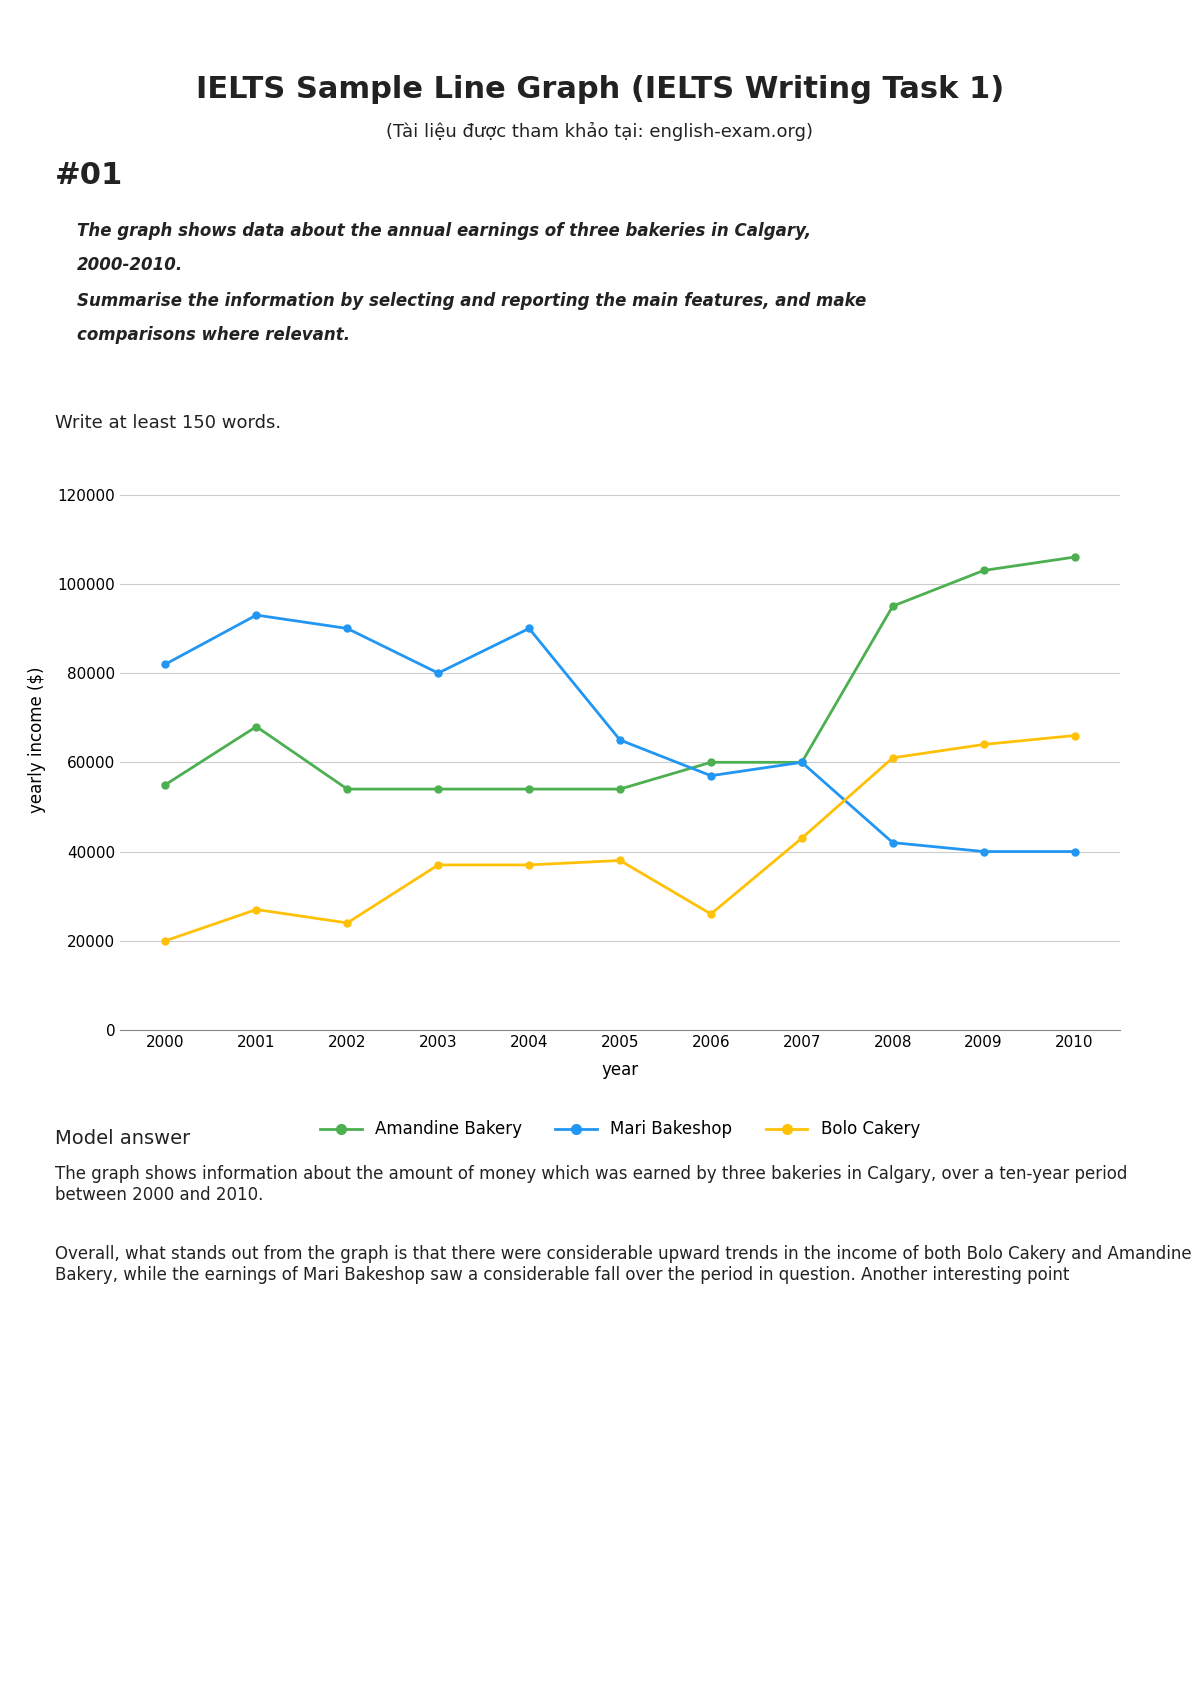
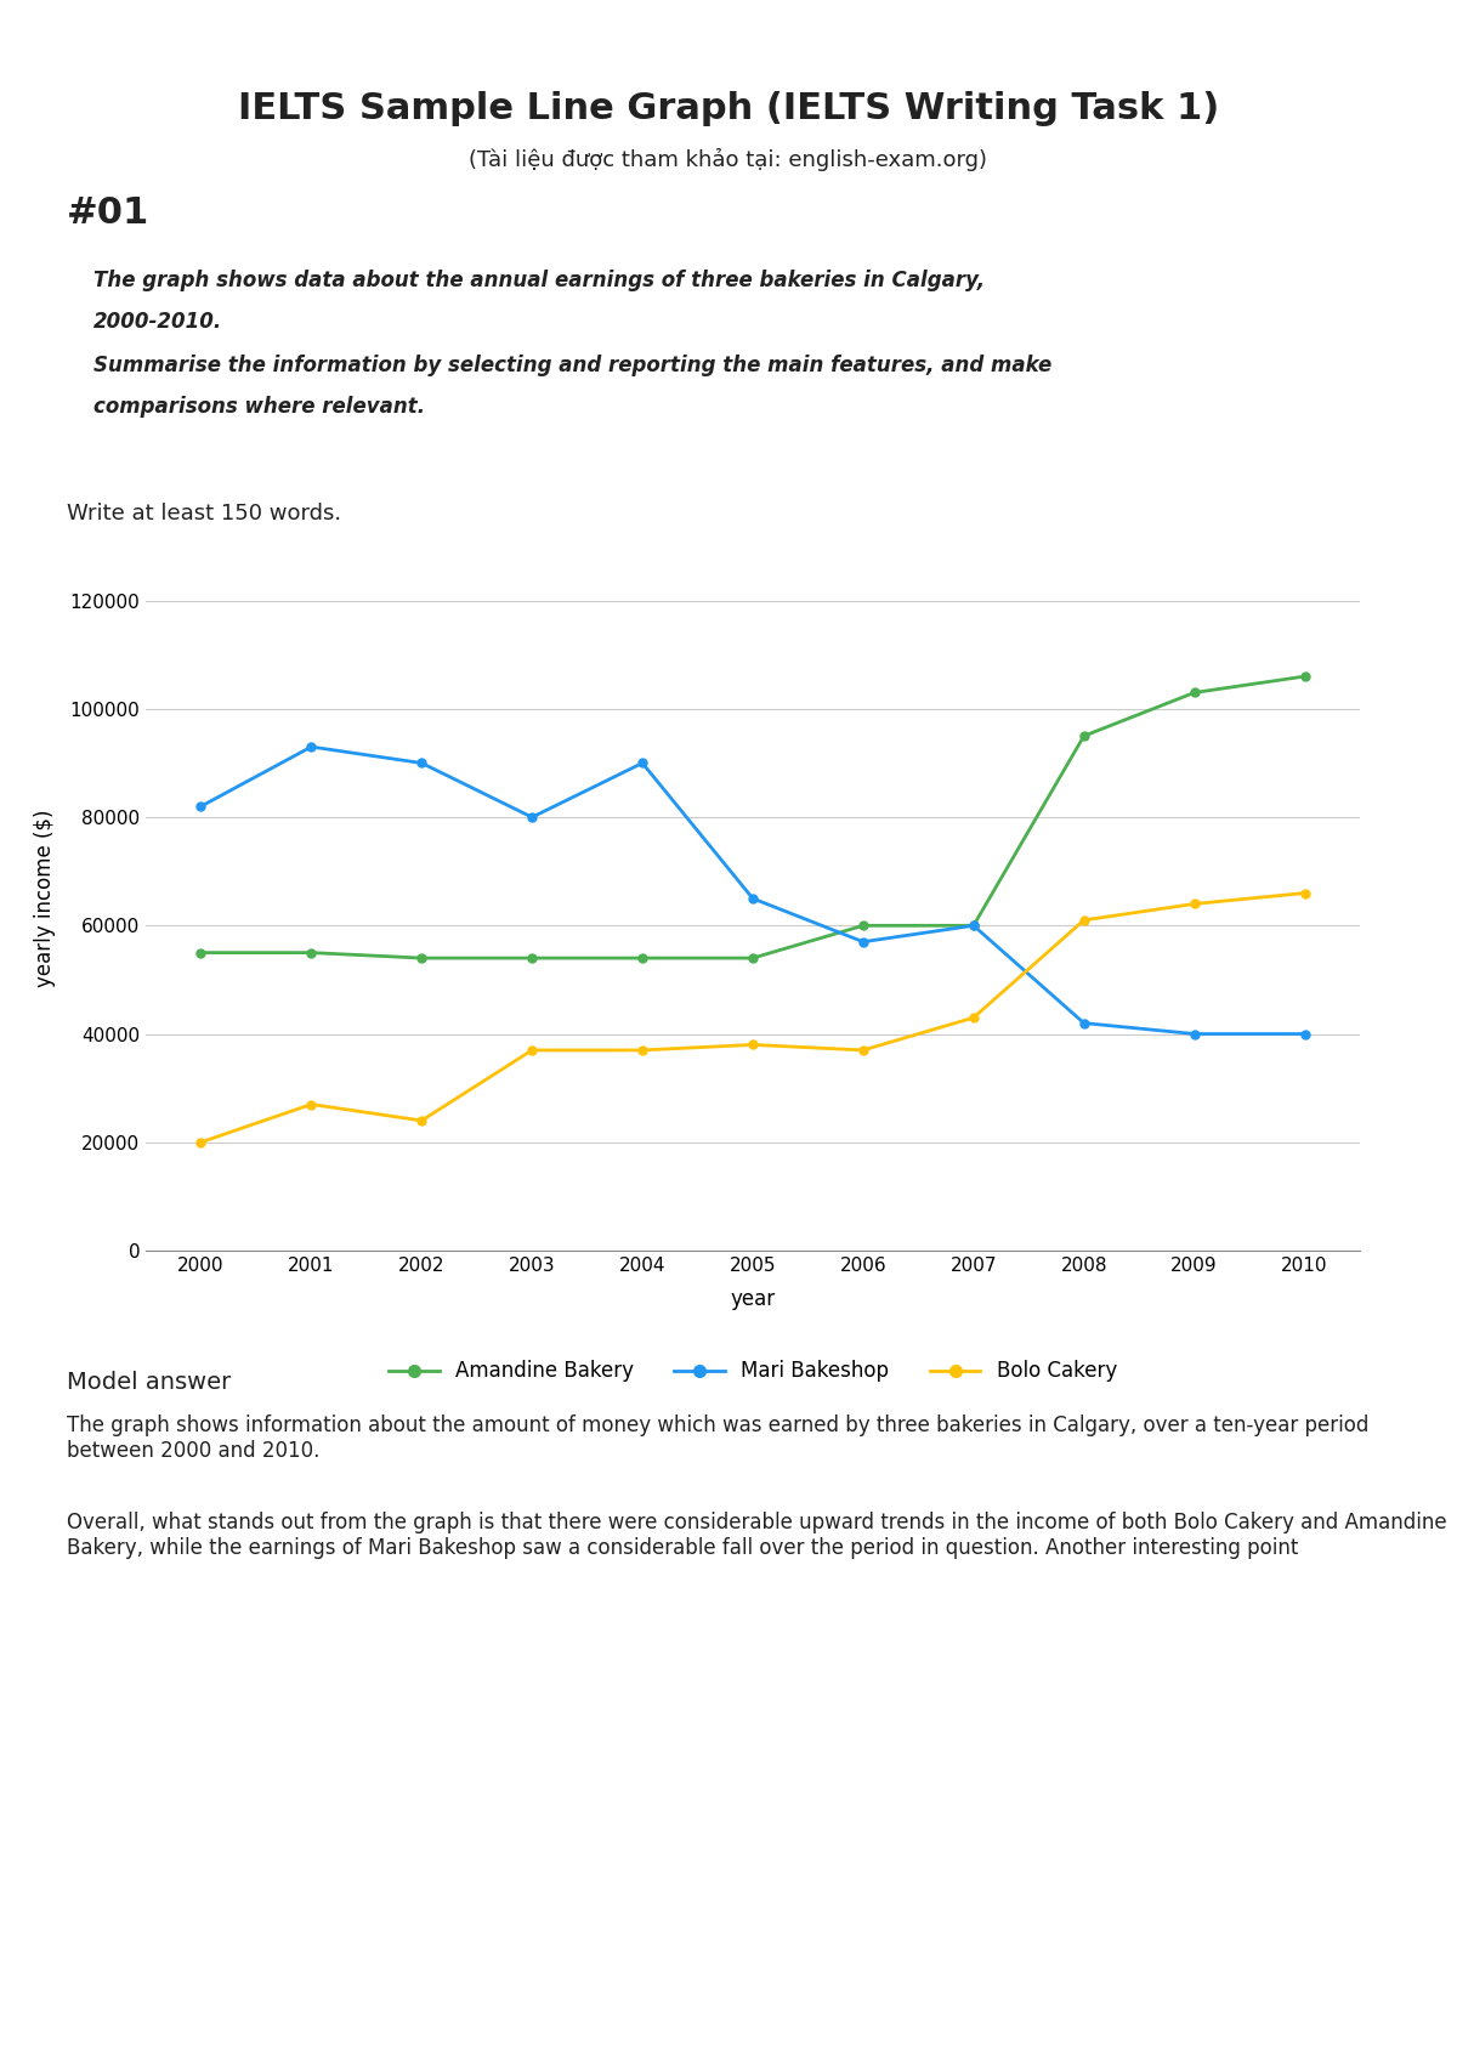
Amandine Bakery/2001: 68000 -> 55000
Bolo Cakery/2006: 26000 -> 37000
